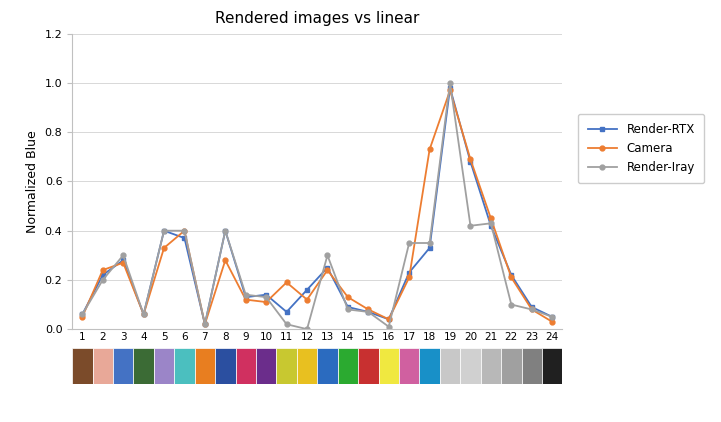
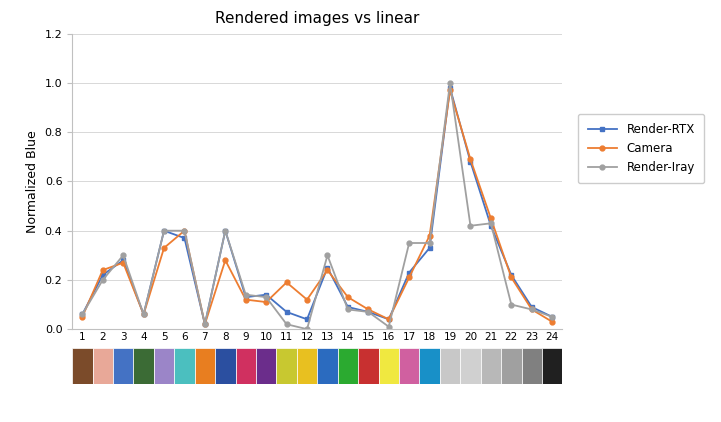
Render-RTX/12: 0.16 -> 0.04
Camera/18: 0.73 -> 0.38
